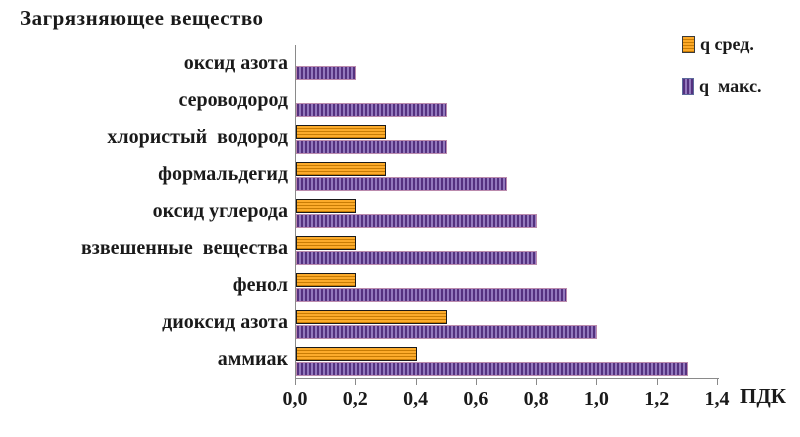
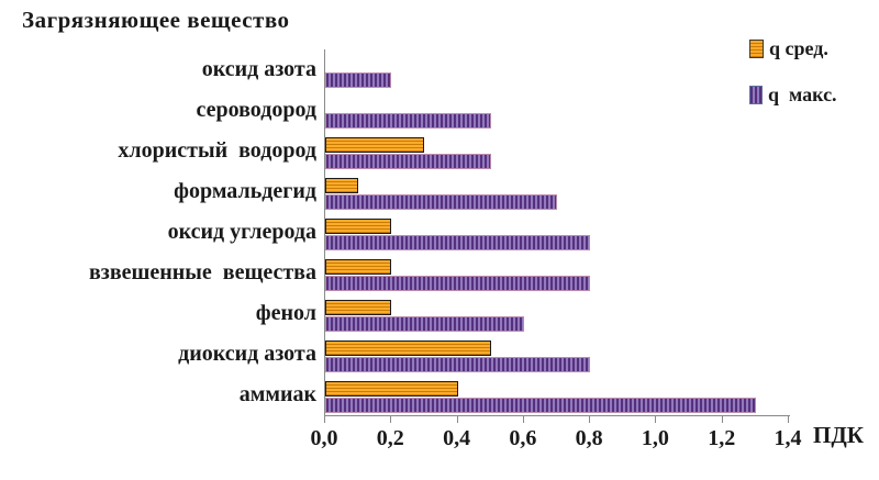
q сред./формальдегид: 0,3 -> 0,1
q макс./фенол: 0,9 -> 0,6
q макс./диоксид азота: 1,0 -> 0,8
